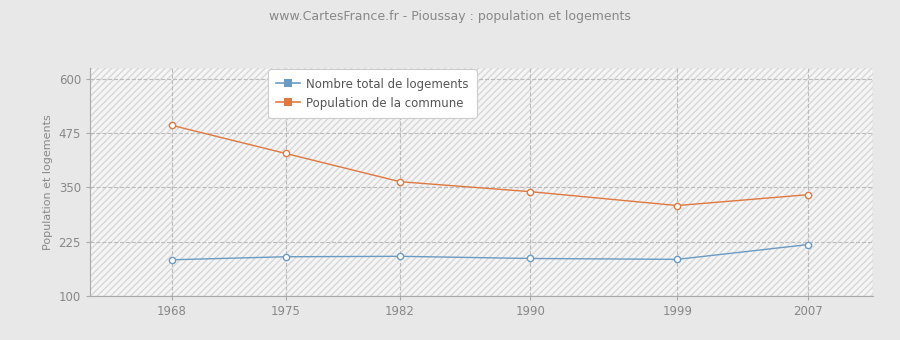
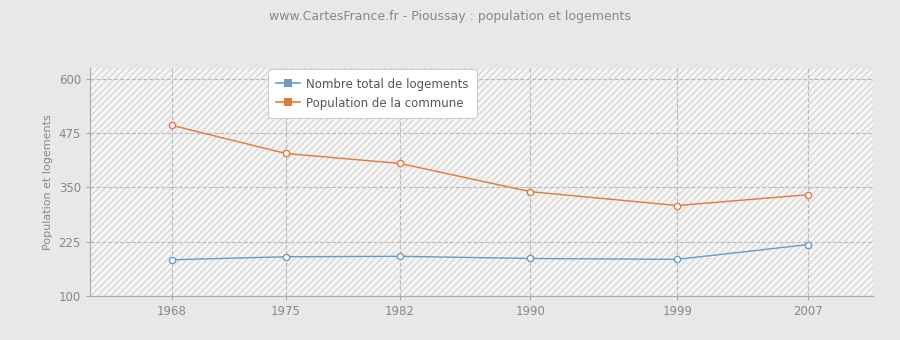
Population de la commune/1982: 363 -> 405
